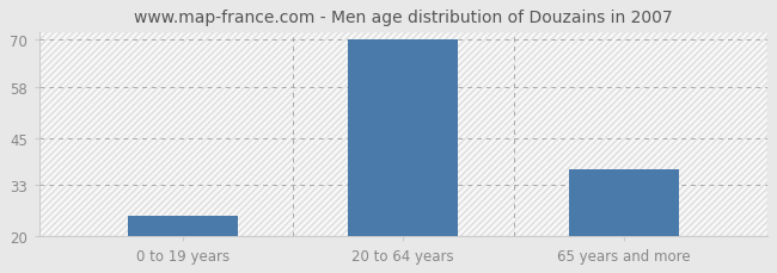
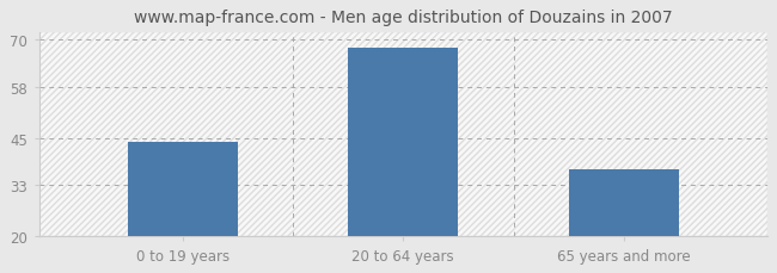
0 to 19 years: 25 -> 44
20 to 64 years: 70 -> 68
